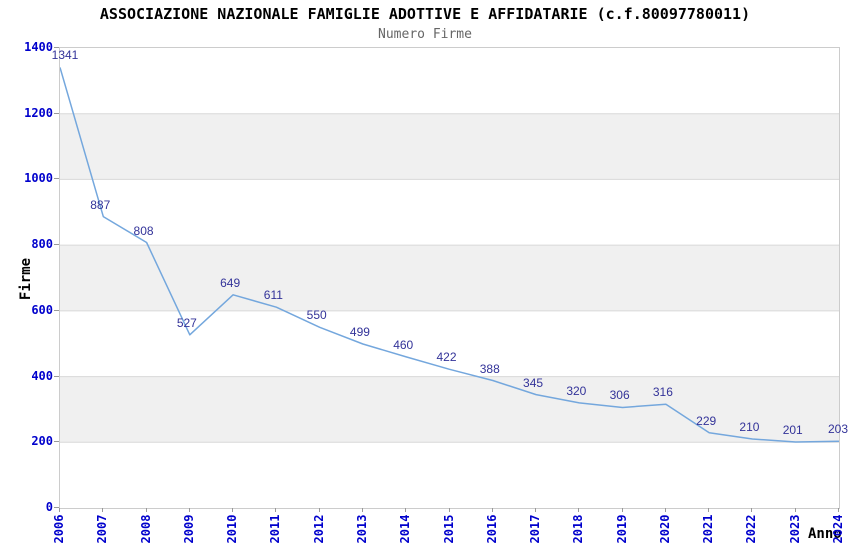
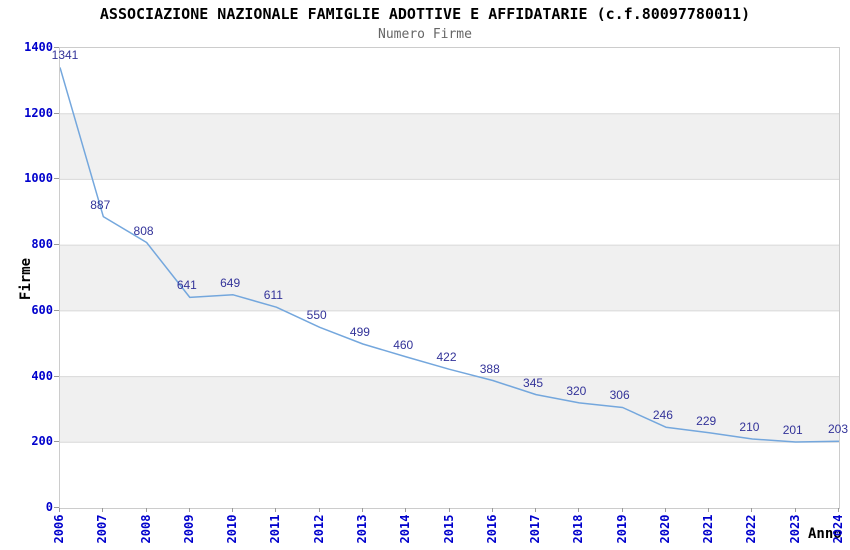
2009: 527 -> 641
2020: 316 -> 246
